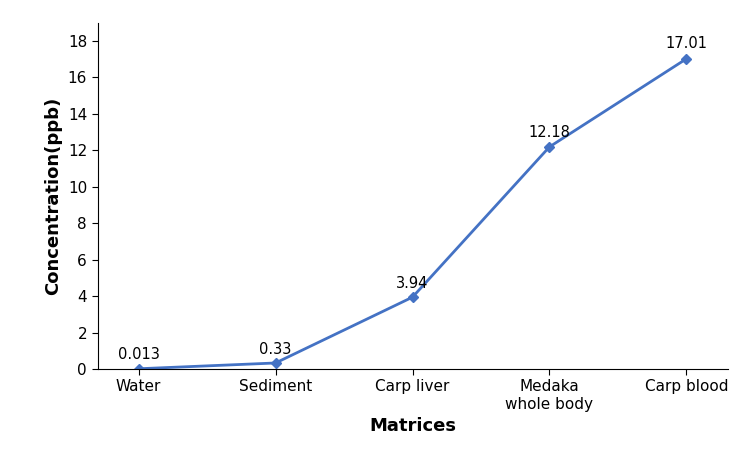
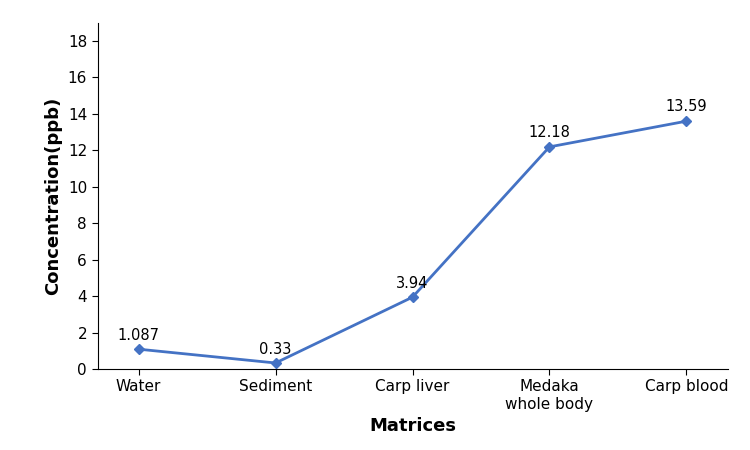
Water: 0.013 -> 1.087
Carp blood: 17.01 -> 13.59
